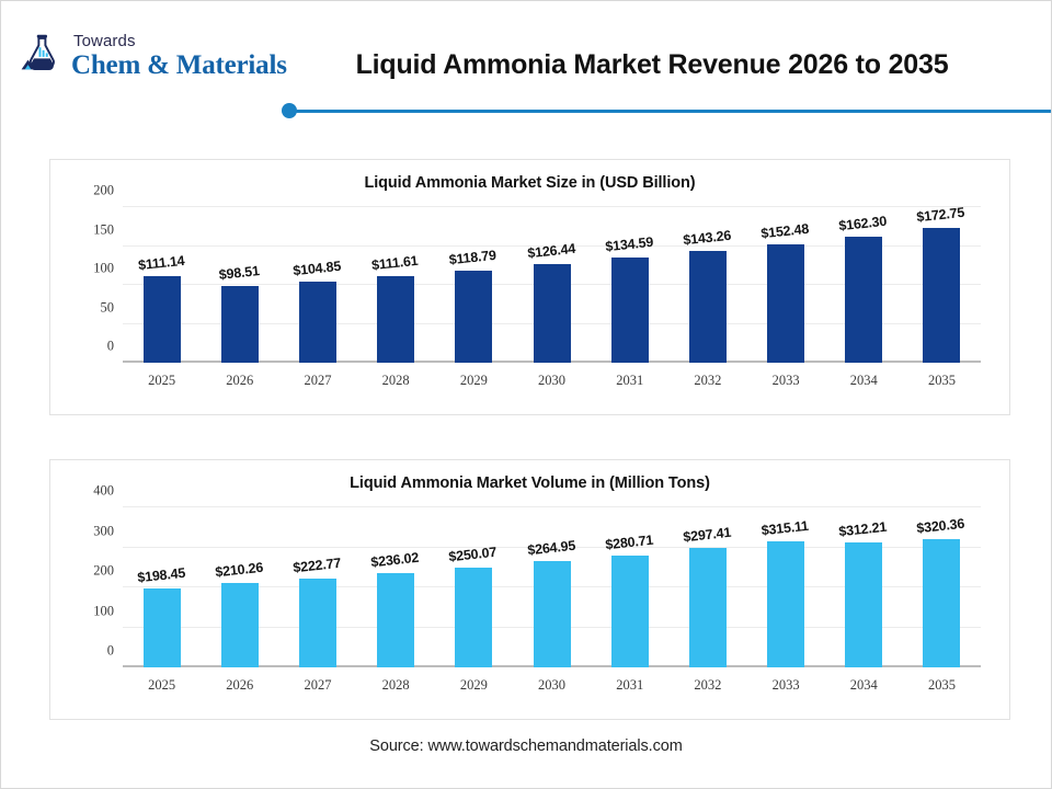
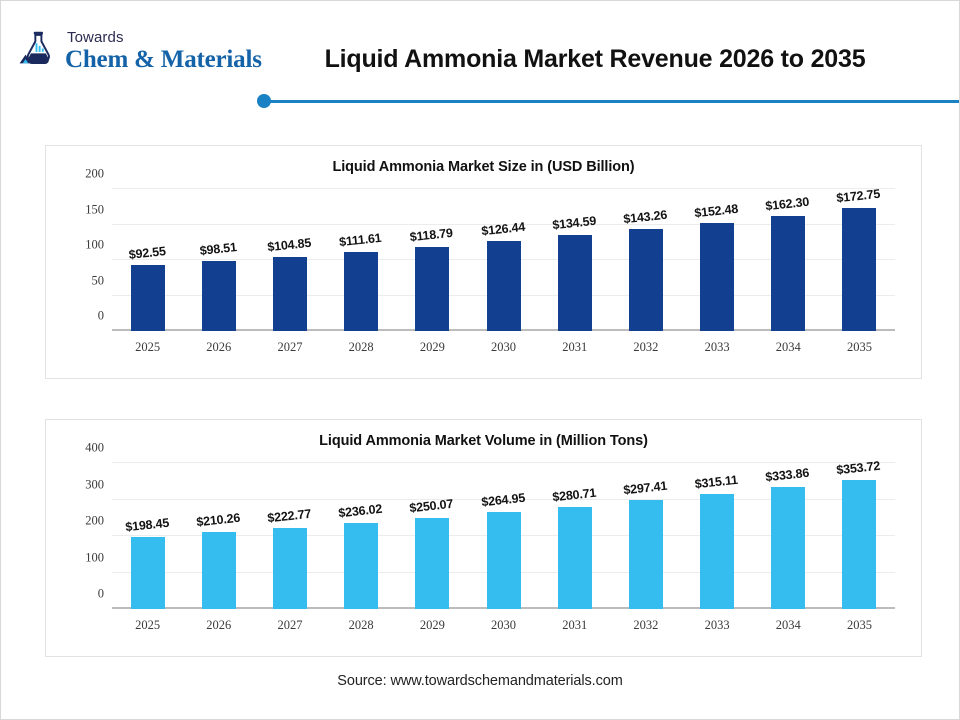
Liquid Ammonia Market Size in (USD Billion)/2025: $111.14 -> $92.55
Liquid Ammonia Market Volume in (Million Tons)/2034: $312.21 -> $333.86
Liquid Ammonia Market Volume in (Million Tons)/2035: $320.36 -> $353.72
